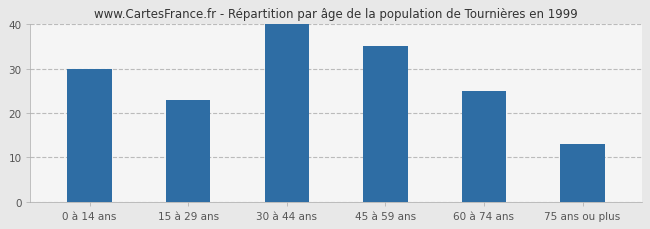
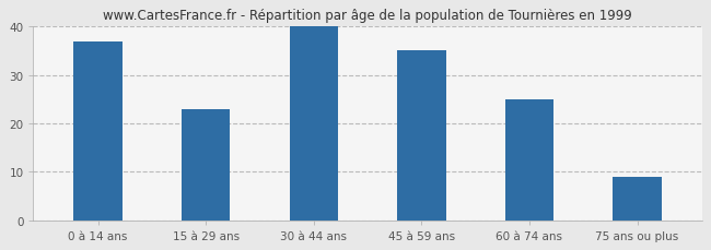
0 à 14 ans: 30 -> 37
75 ans ou plus: 13 -> 9
